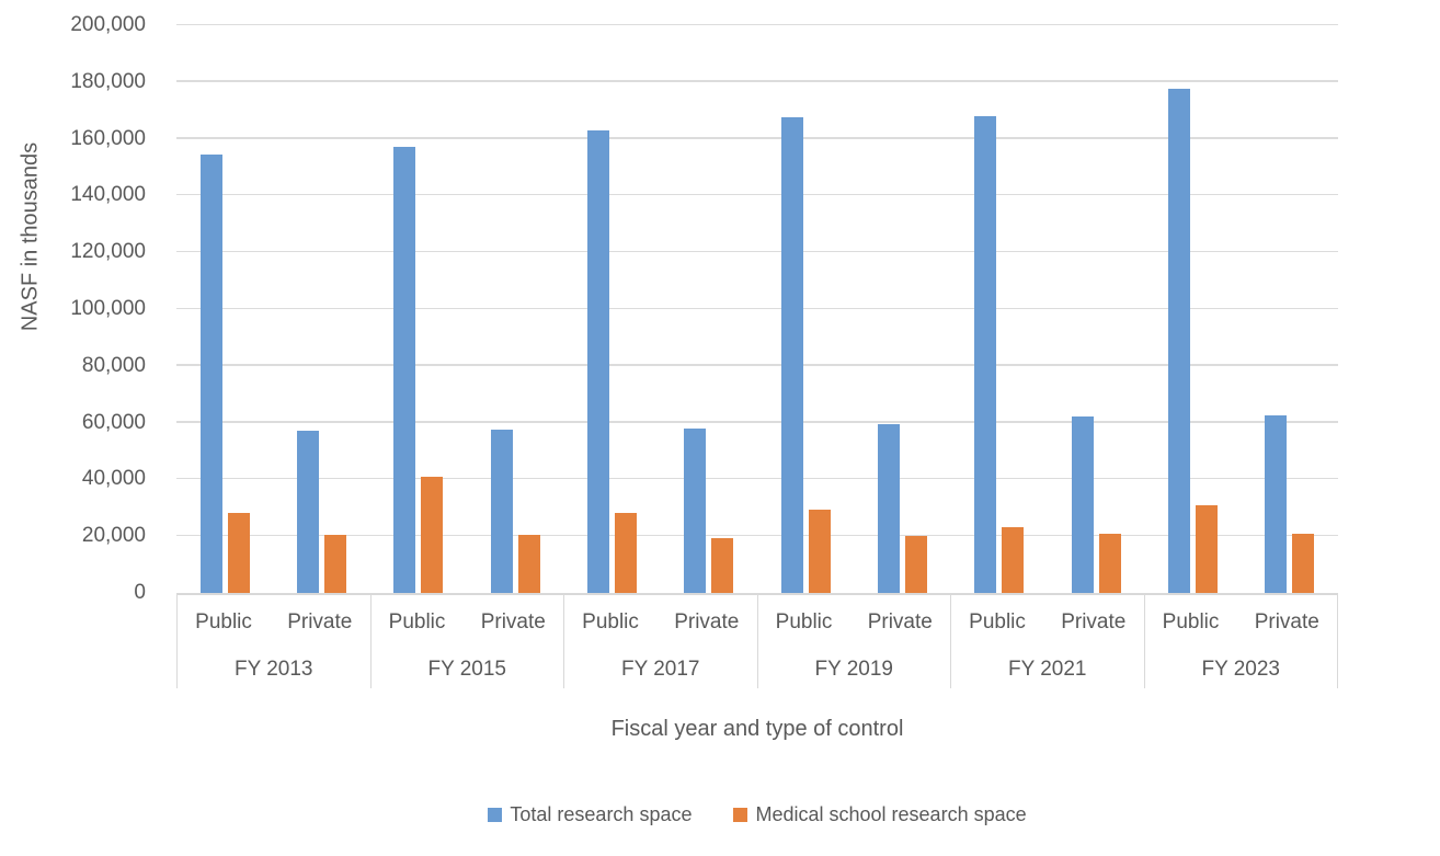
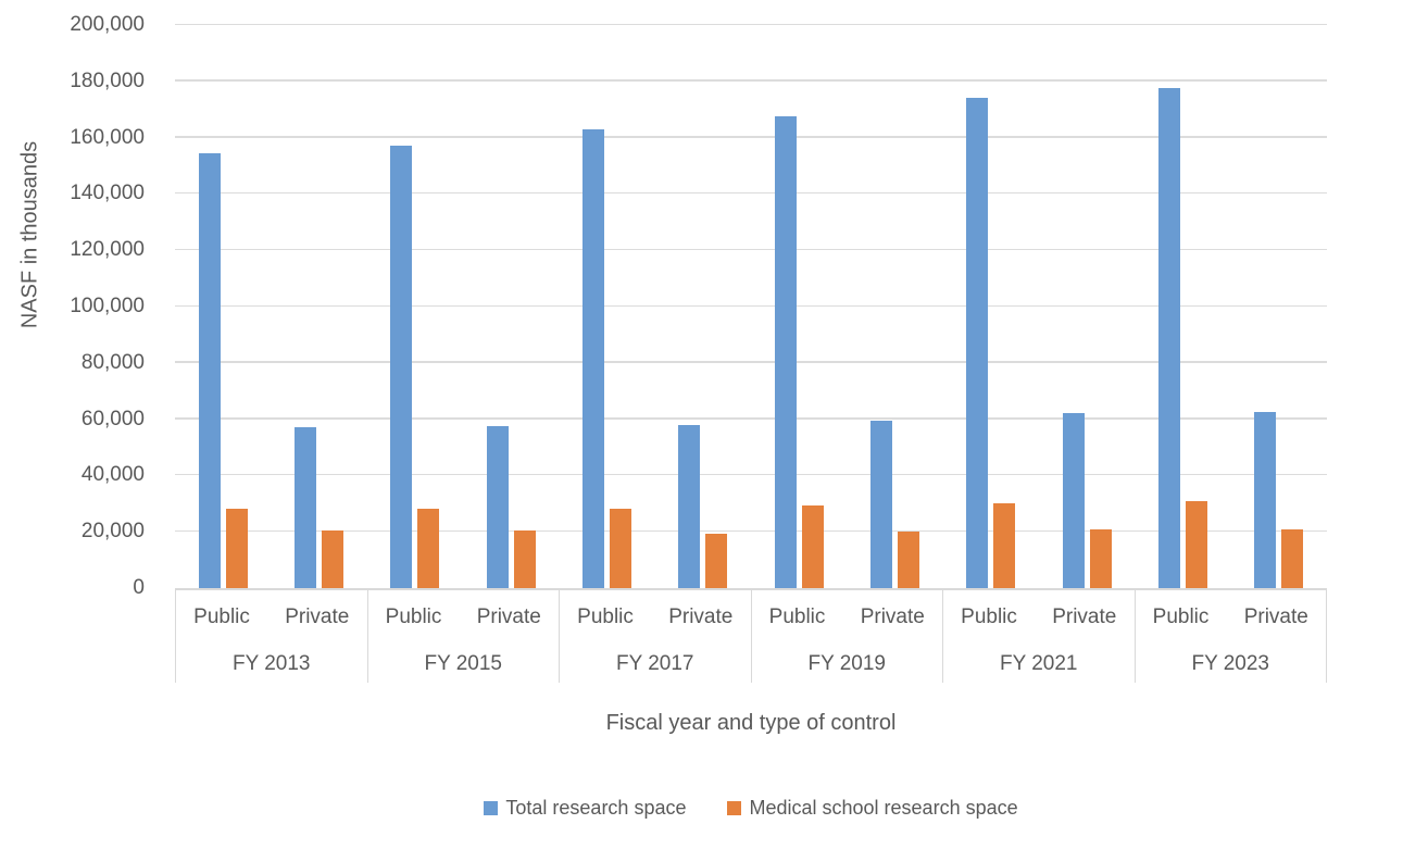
Medical school research space/FY 2015 Public: 41000 -> 28000
Total research space/FY 2021 Public: 168000 -> 174000
Medical school research space/FY 2021 Public: 23000 -> 30000
